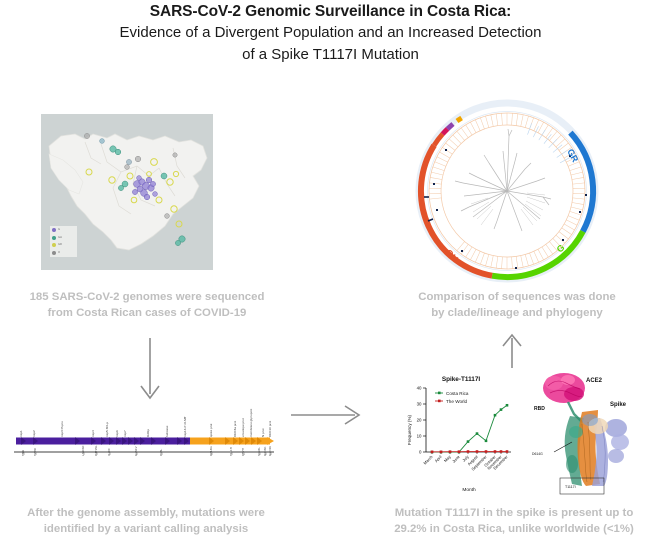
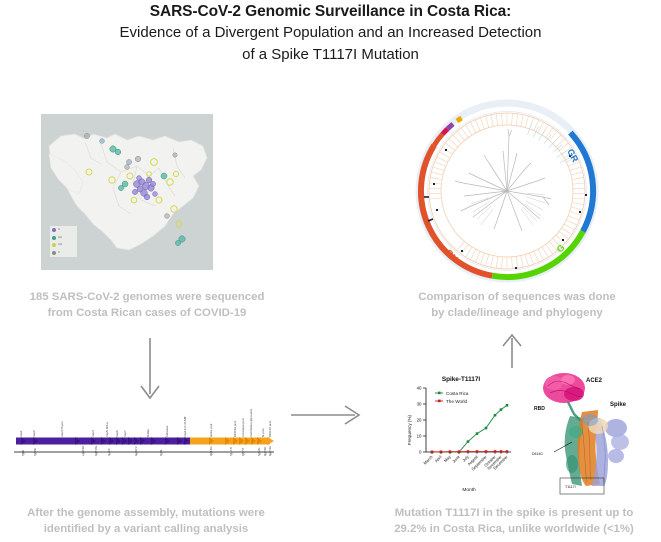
Costa Rica/September: 7 -> 15
